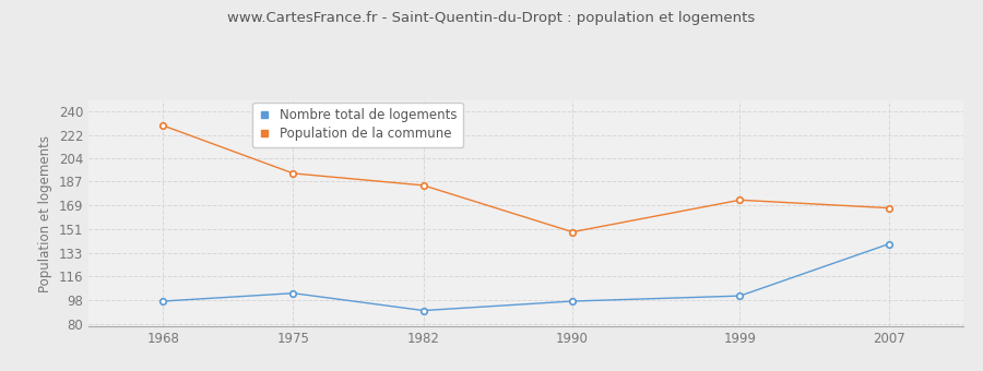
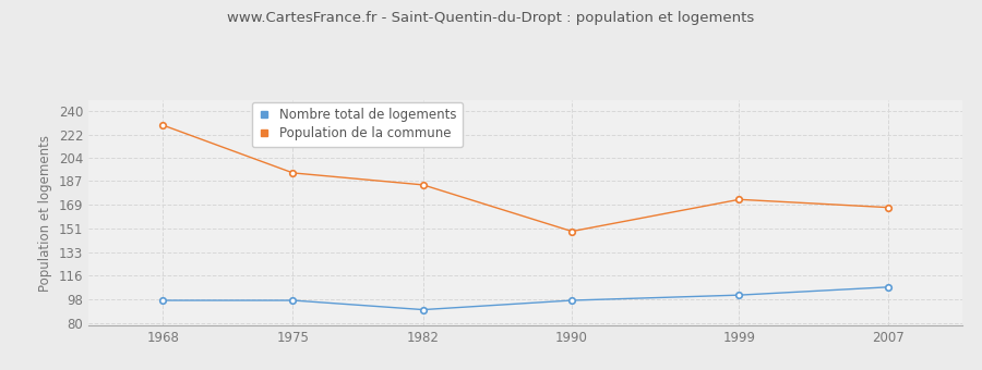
Nombre total de logements/1975: 103 -> 97
Nombre total de logements/2007: 140 -> 107
